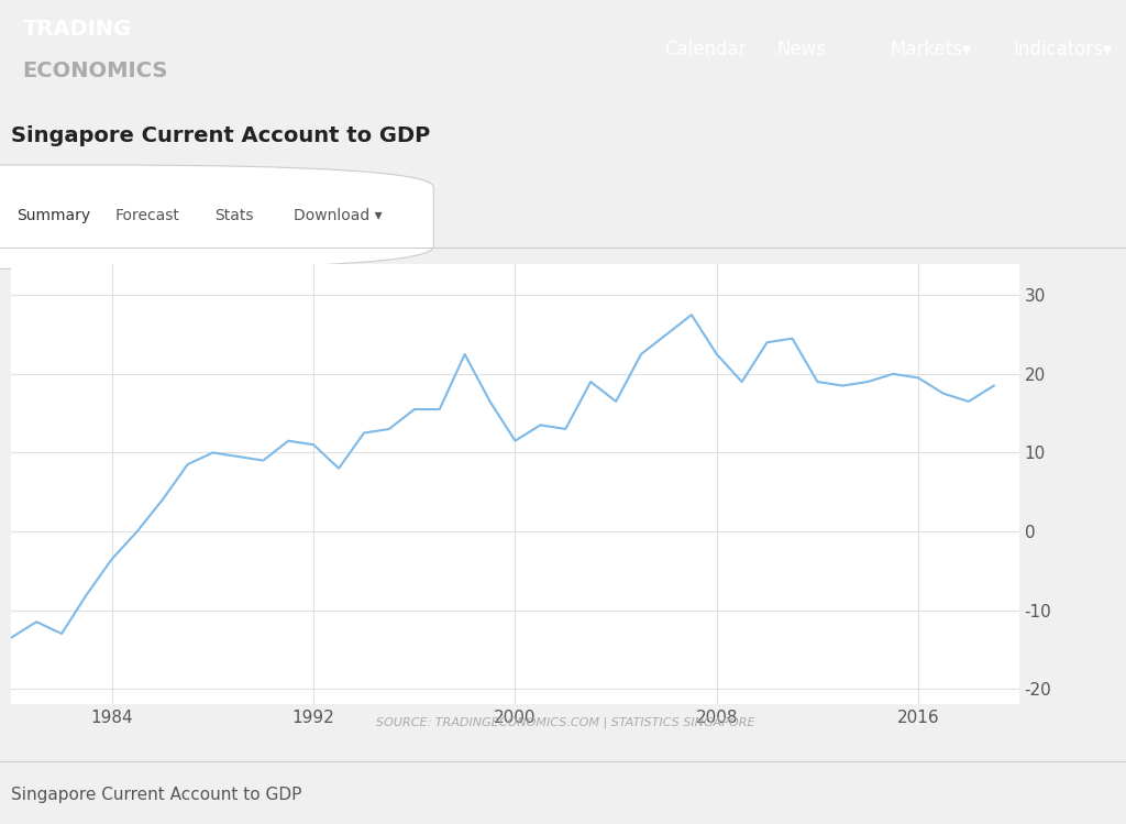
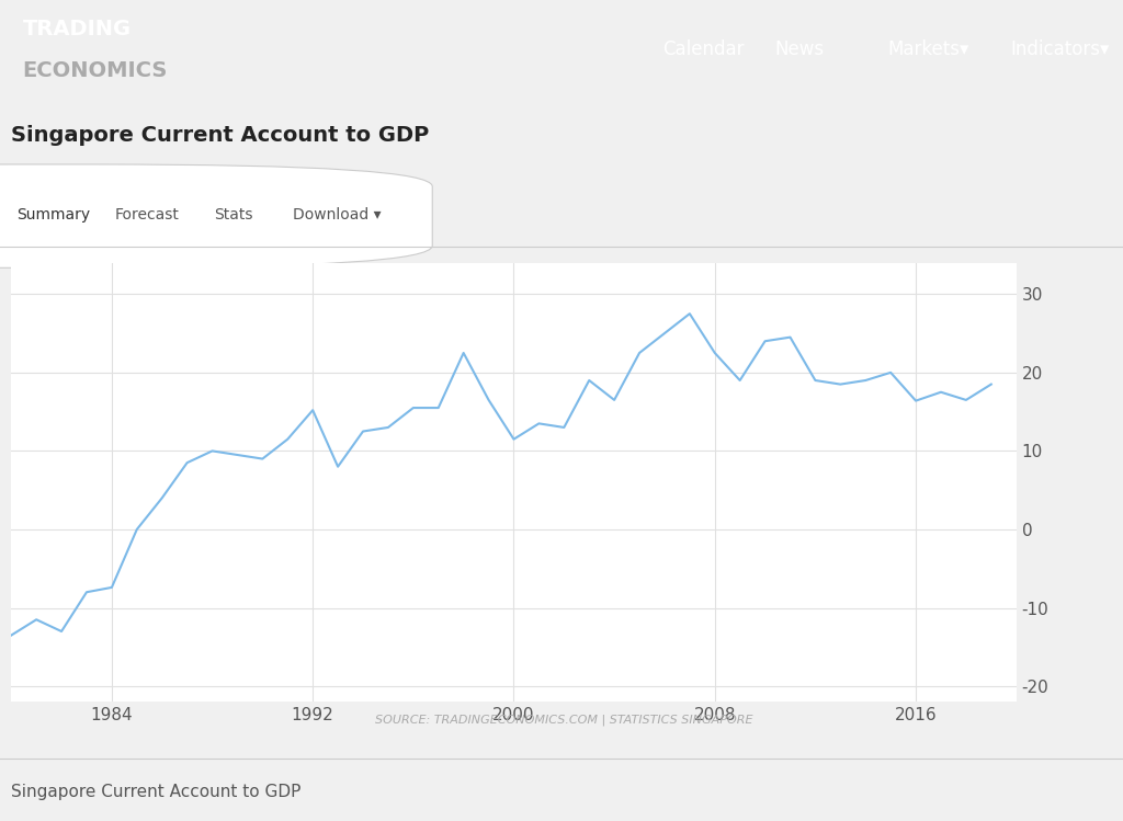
1984: -3.5 -> -7.4
1992: 11.0 -> 15.2
2016: 19.5 -> 16.4
